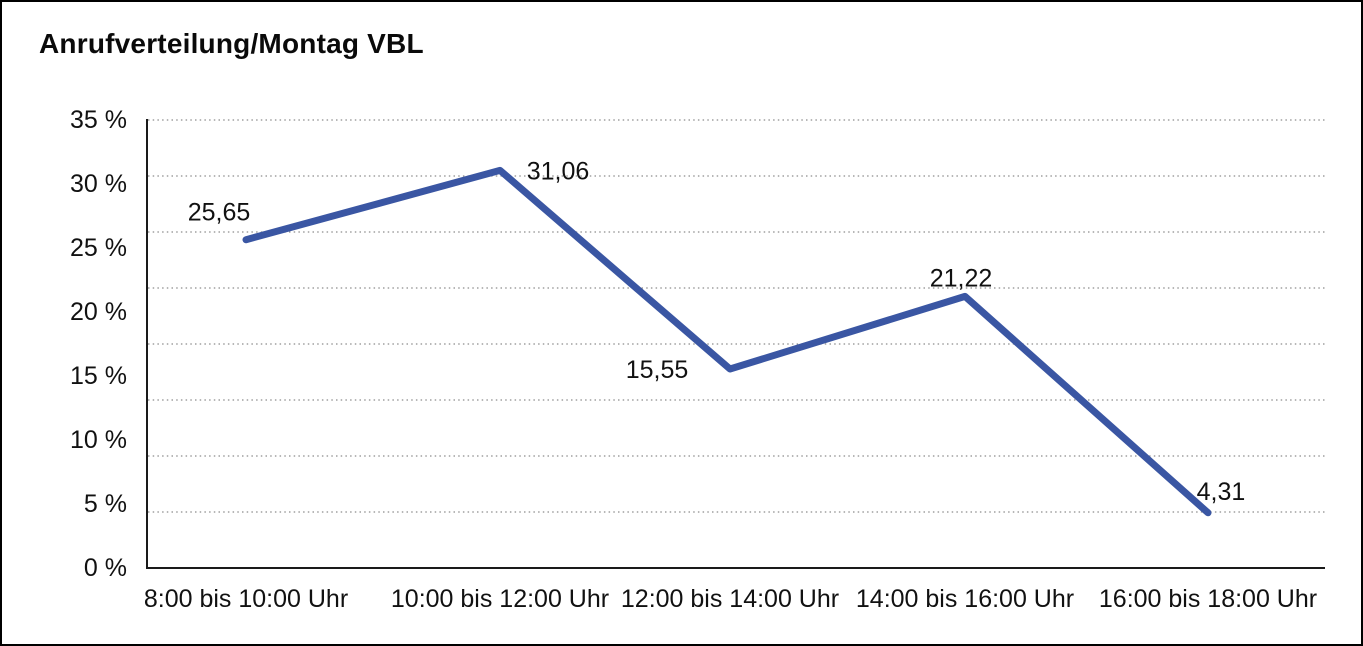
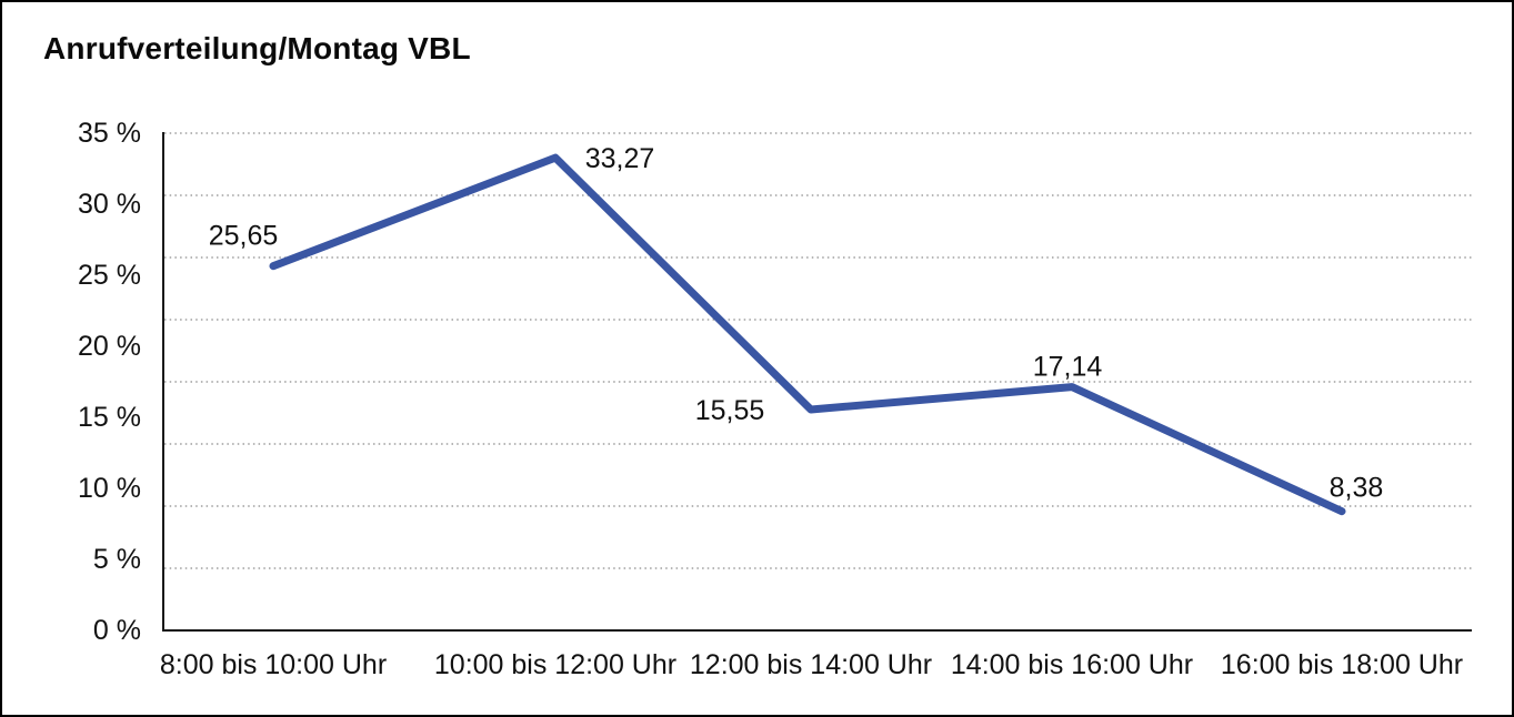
10:00 bis 12:00 Uhr: 31,06 -> 33,27
14:00 bis 16:00 Uhr: 21,22 -> 17,14
16:00 bis 18:00 Uhr: 4,31 -> 8,38
